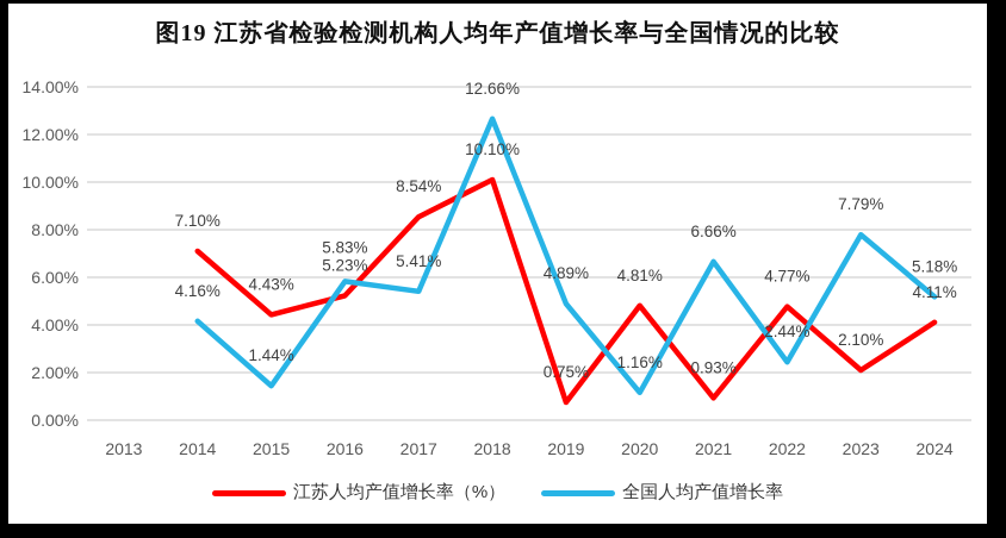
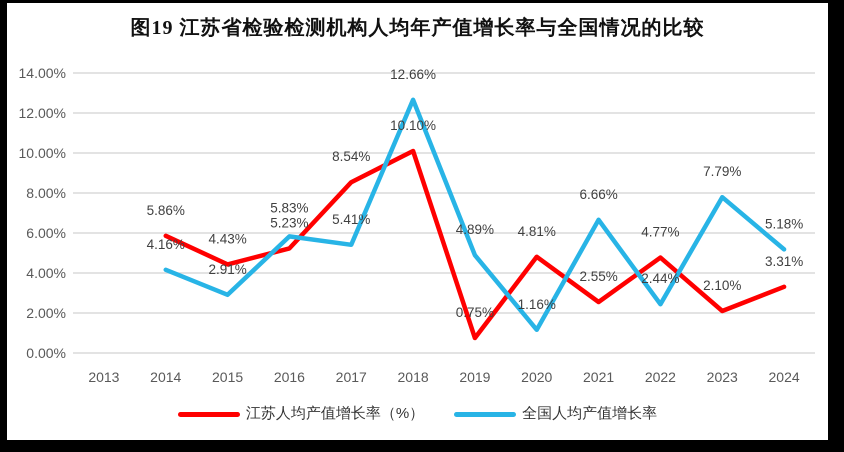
江苏人均产值增长率（%）/2014: 7.10% -> 5.86%
全国人均产值增长率/2015: 1.44% -> 2.91%
江苏人均产值增长率（%）/2021: 0.93% -> 2.55%
江苏人均产值增长率（%）/2024: 4.11% -> 3.31%
